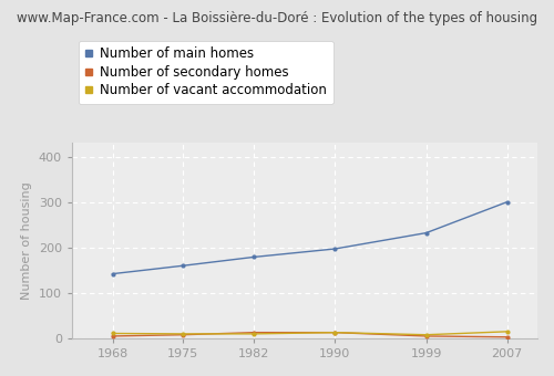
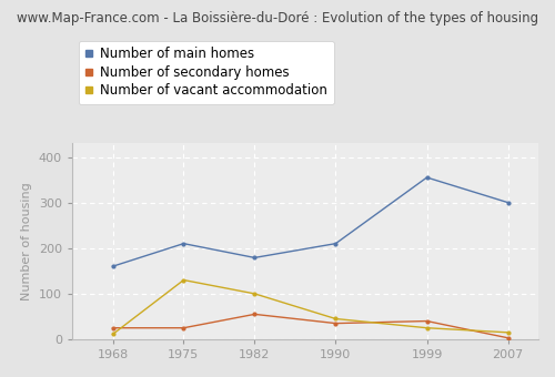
Number of main homes/1968: 142 -> 160
Number of secondary homes/1968: 5 -> 25
Number of main homes/1975: 160 -> 210
Number of secondary homes/1975: 8 -> 25
Number of vacant accommodation/1975: 10 -> 130
Number of secondary homes/1982: 13 -> 55
Number of vacant accommodation/1982: 10 -> 100
Number of main homes/1990: 197 -> 210
Number of secondary homes/1990: 13 -> 35
Number of vacant accommodation/1990: 13 -> 45
Number of main homes/1999: 232 -> 355
Number of secondary homes/1999: 5 -> 40
Number of vacant accommodation/1999: 8 -> 25
